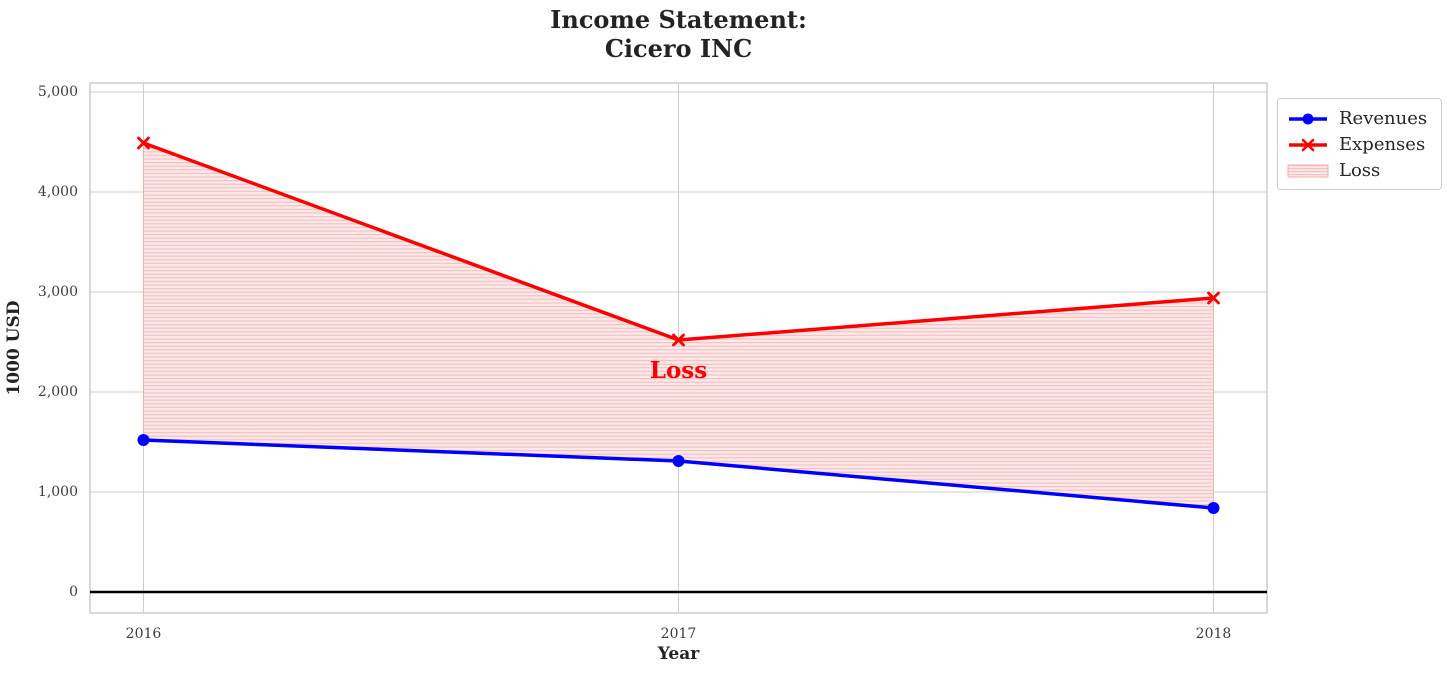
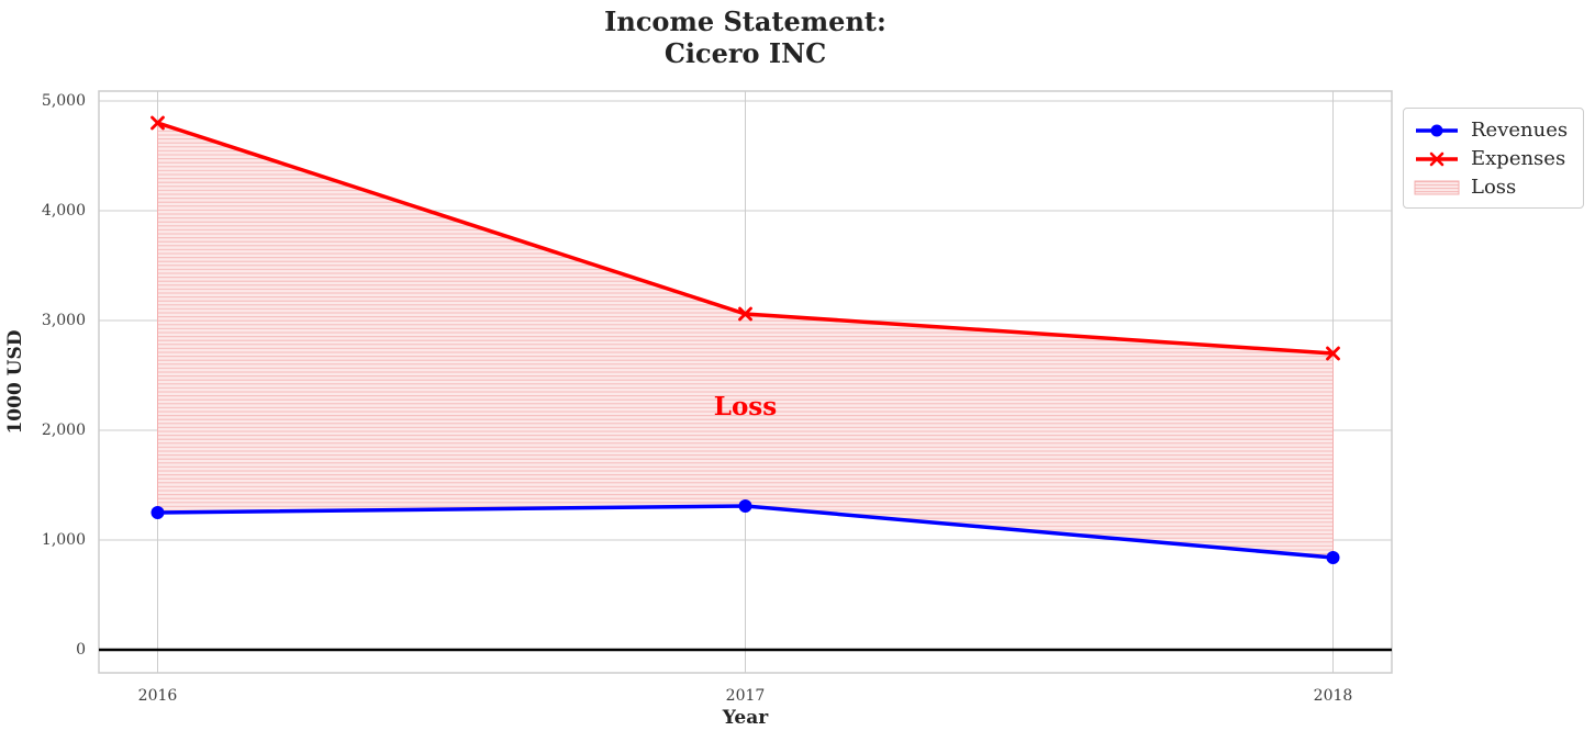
Revenues/2016: 1520 -> 1250
Expenses/2016: 4490 -> 4800
Expenses/2017: 2520 -> 3060
Expenses/2018: 2940 -> 2700
